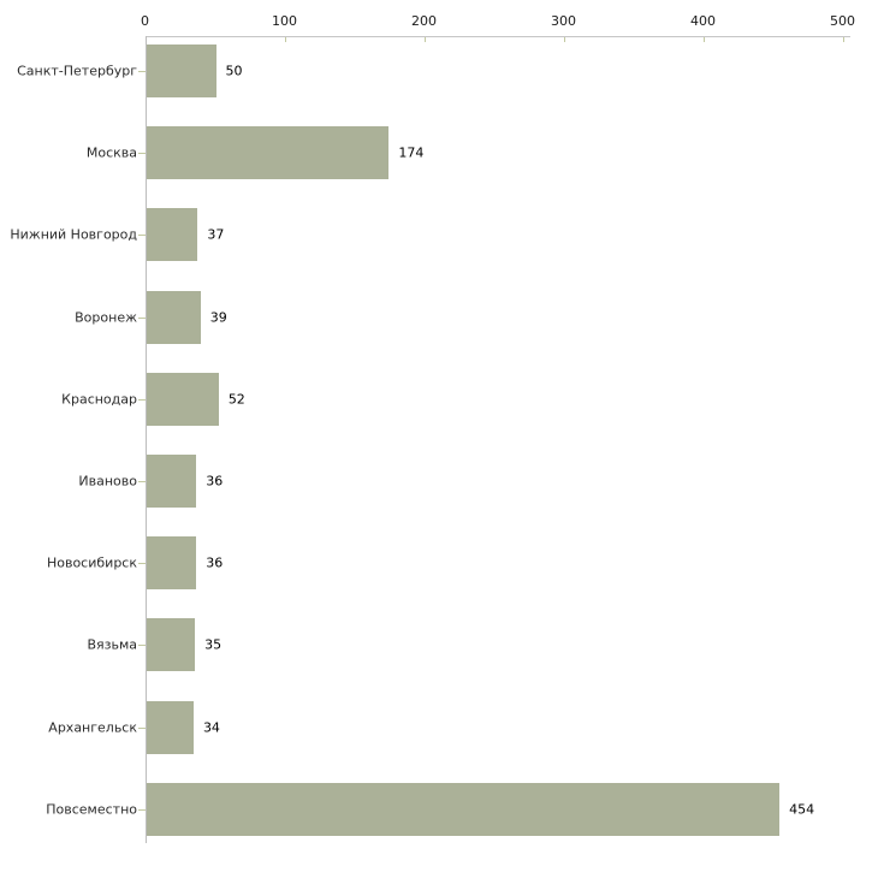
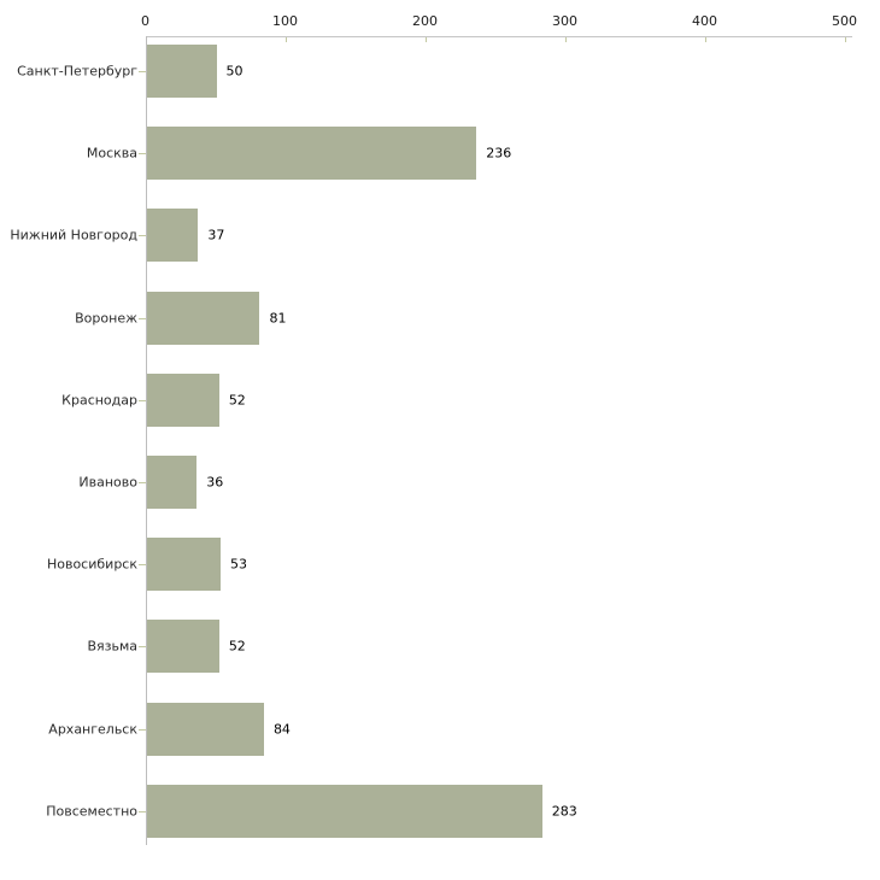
Москва: 174 -> 236
Воронеж: 39 -> 81
Новосибирск: 36 -> 53
Вязьма: 35 -> 52
Архангельск: 34 -> 84
Повсеместно: 454 -> 283
